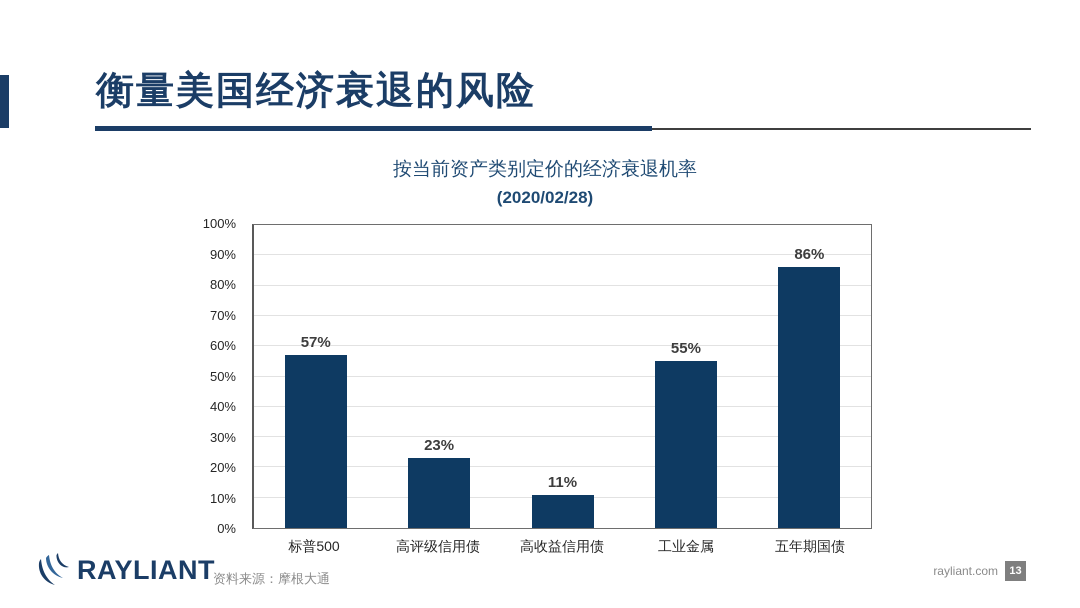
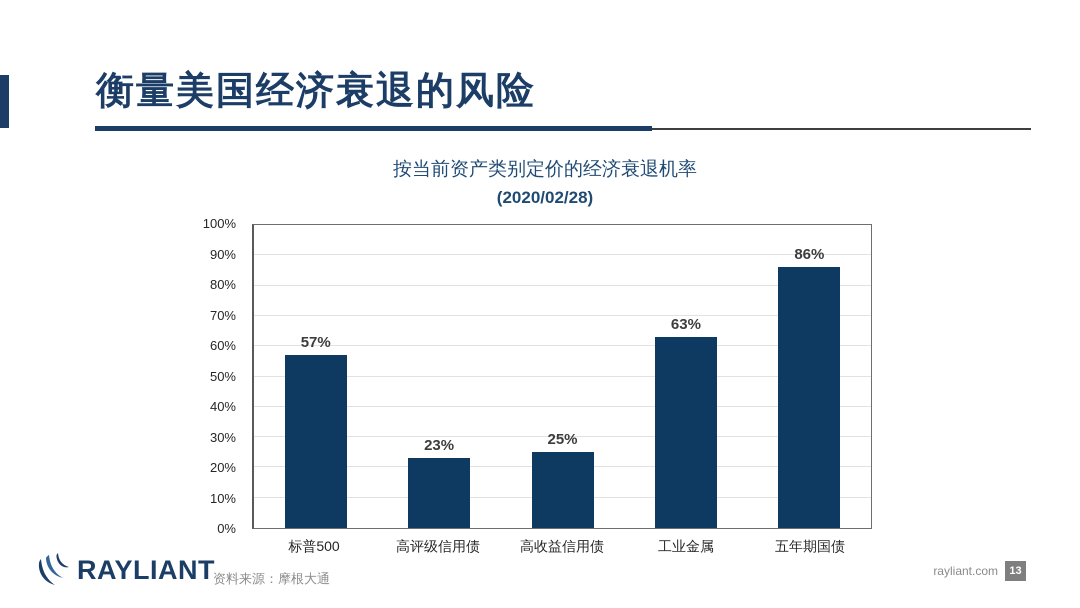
高收益信用债: 11% -> 25%
工业金属: 55% -> 63%
